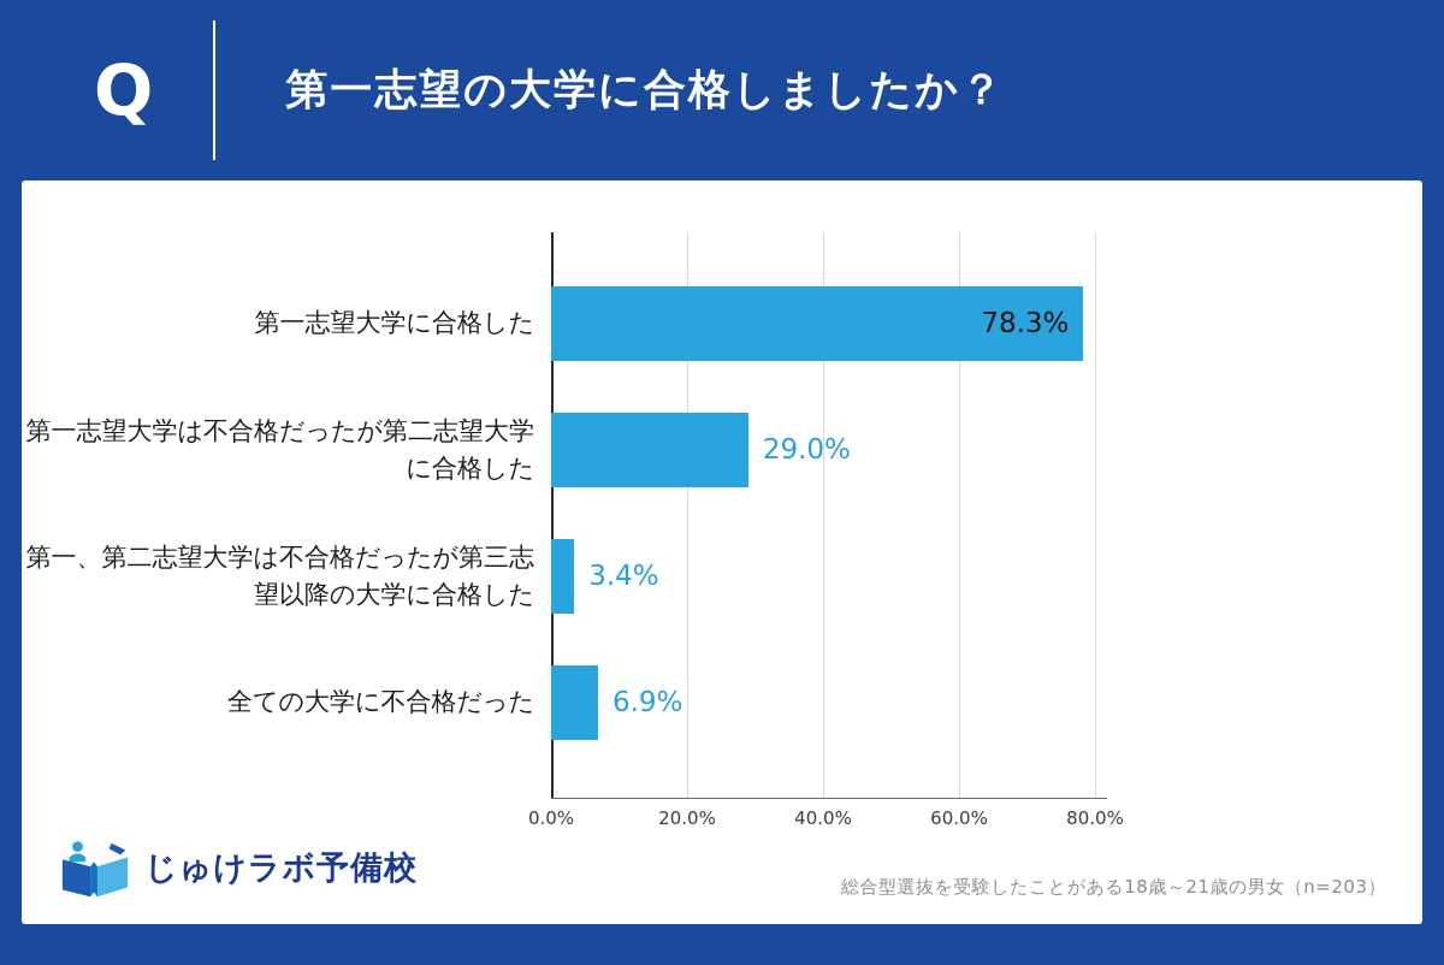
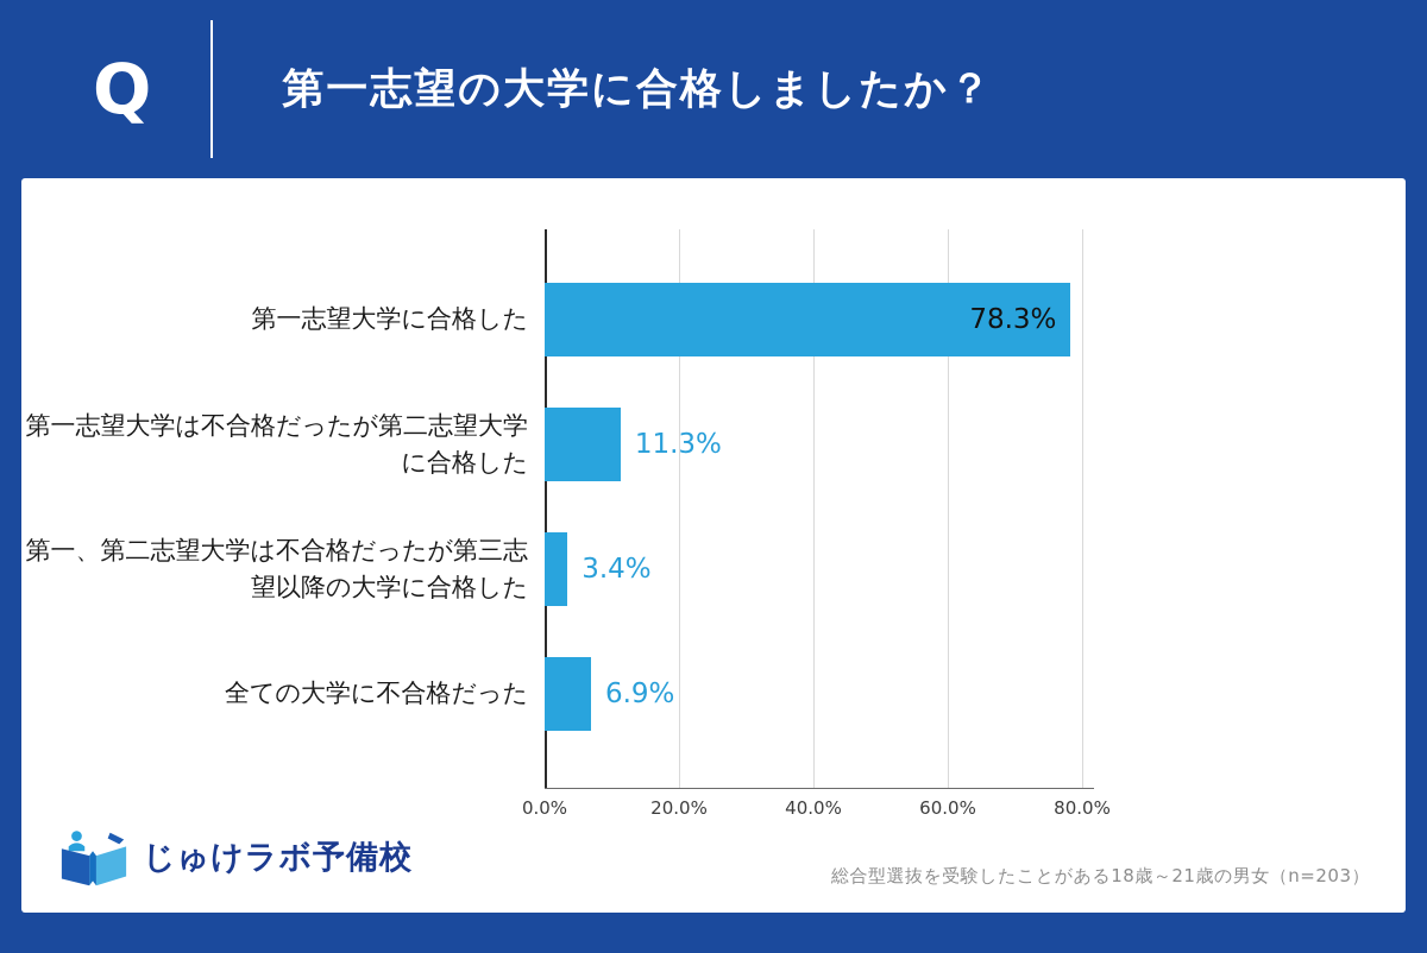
第一志望大学は不合格だったが第二志望大学に合格した: 29.0% -> 11.3%
